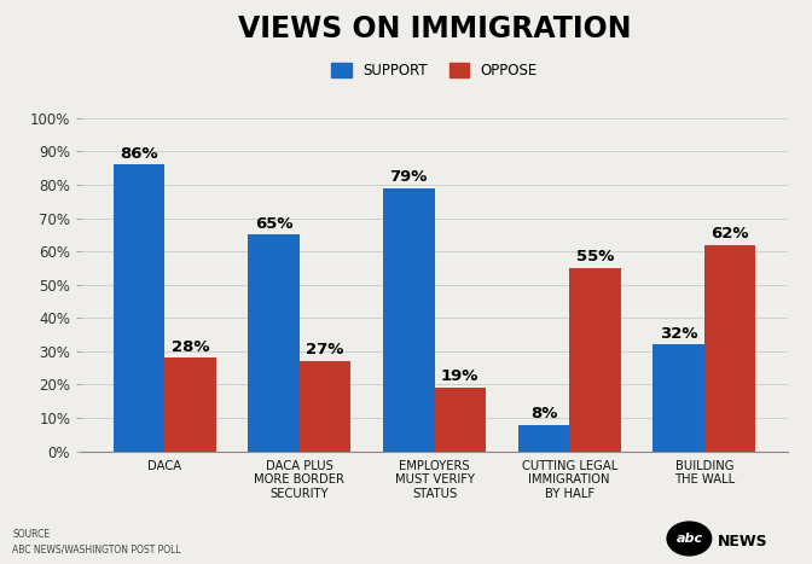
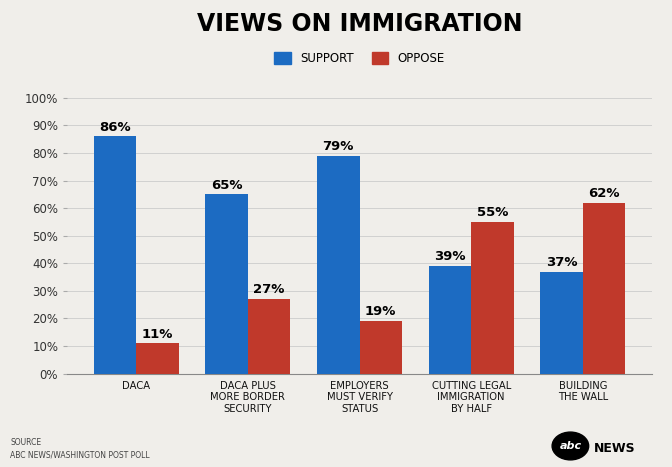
OPPOSE/DACA: 28% -> 11%
SUPPORT/CUTTING LEGAL IMMIGRATION BY HALF: 8% -> 39%
SUPPORT/BUILDING THE WALL: 32% -> 37%
